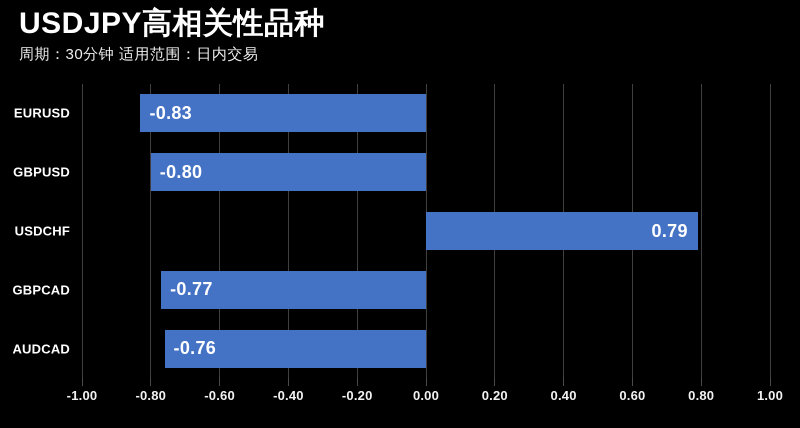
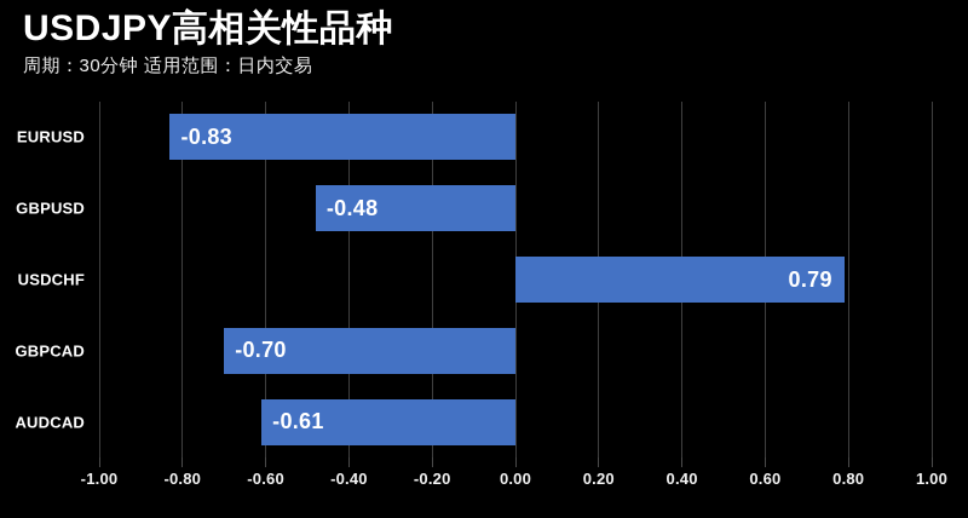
GBPUSD: -0.80 -> -0.48
GBPCAD: -0.77 -> -0.70
AUDCAD: -0.76 -> -0.61
